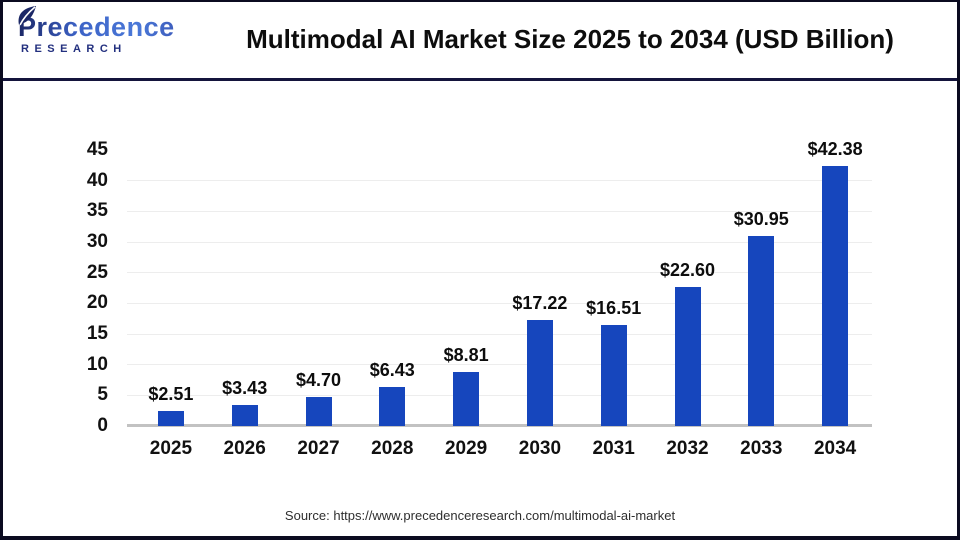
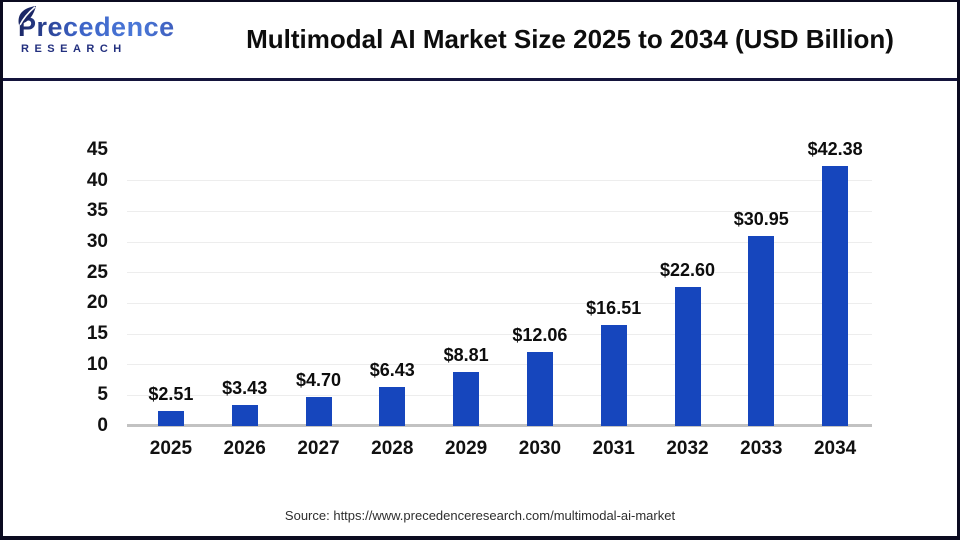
2030: $17.22 -> $12.06
